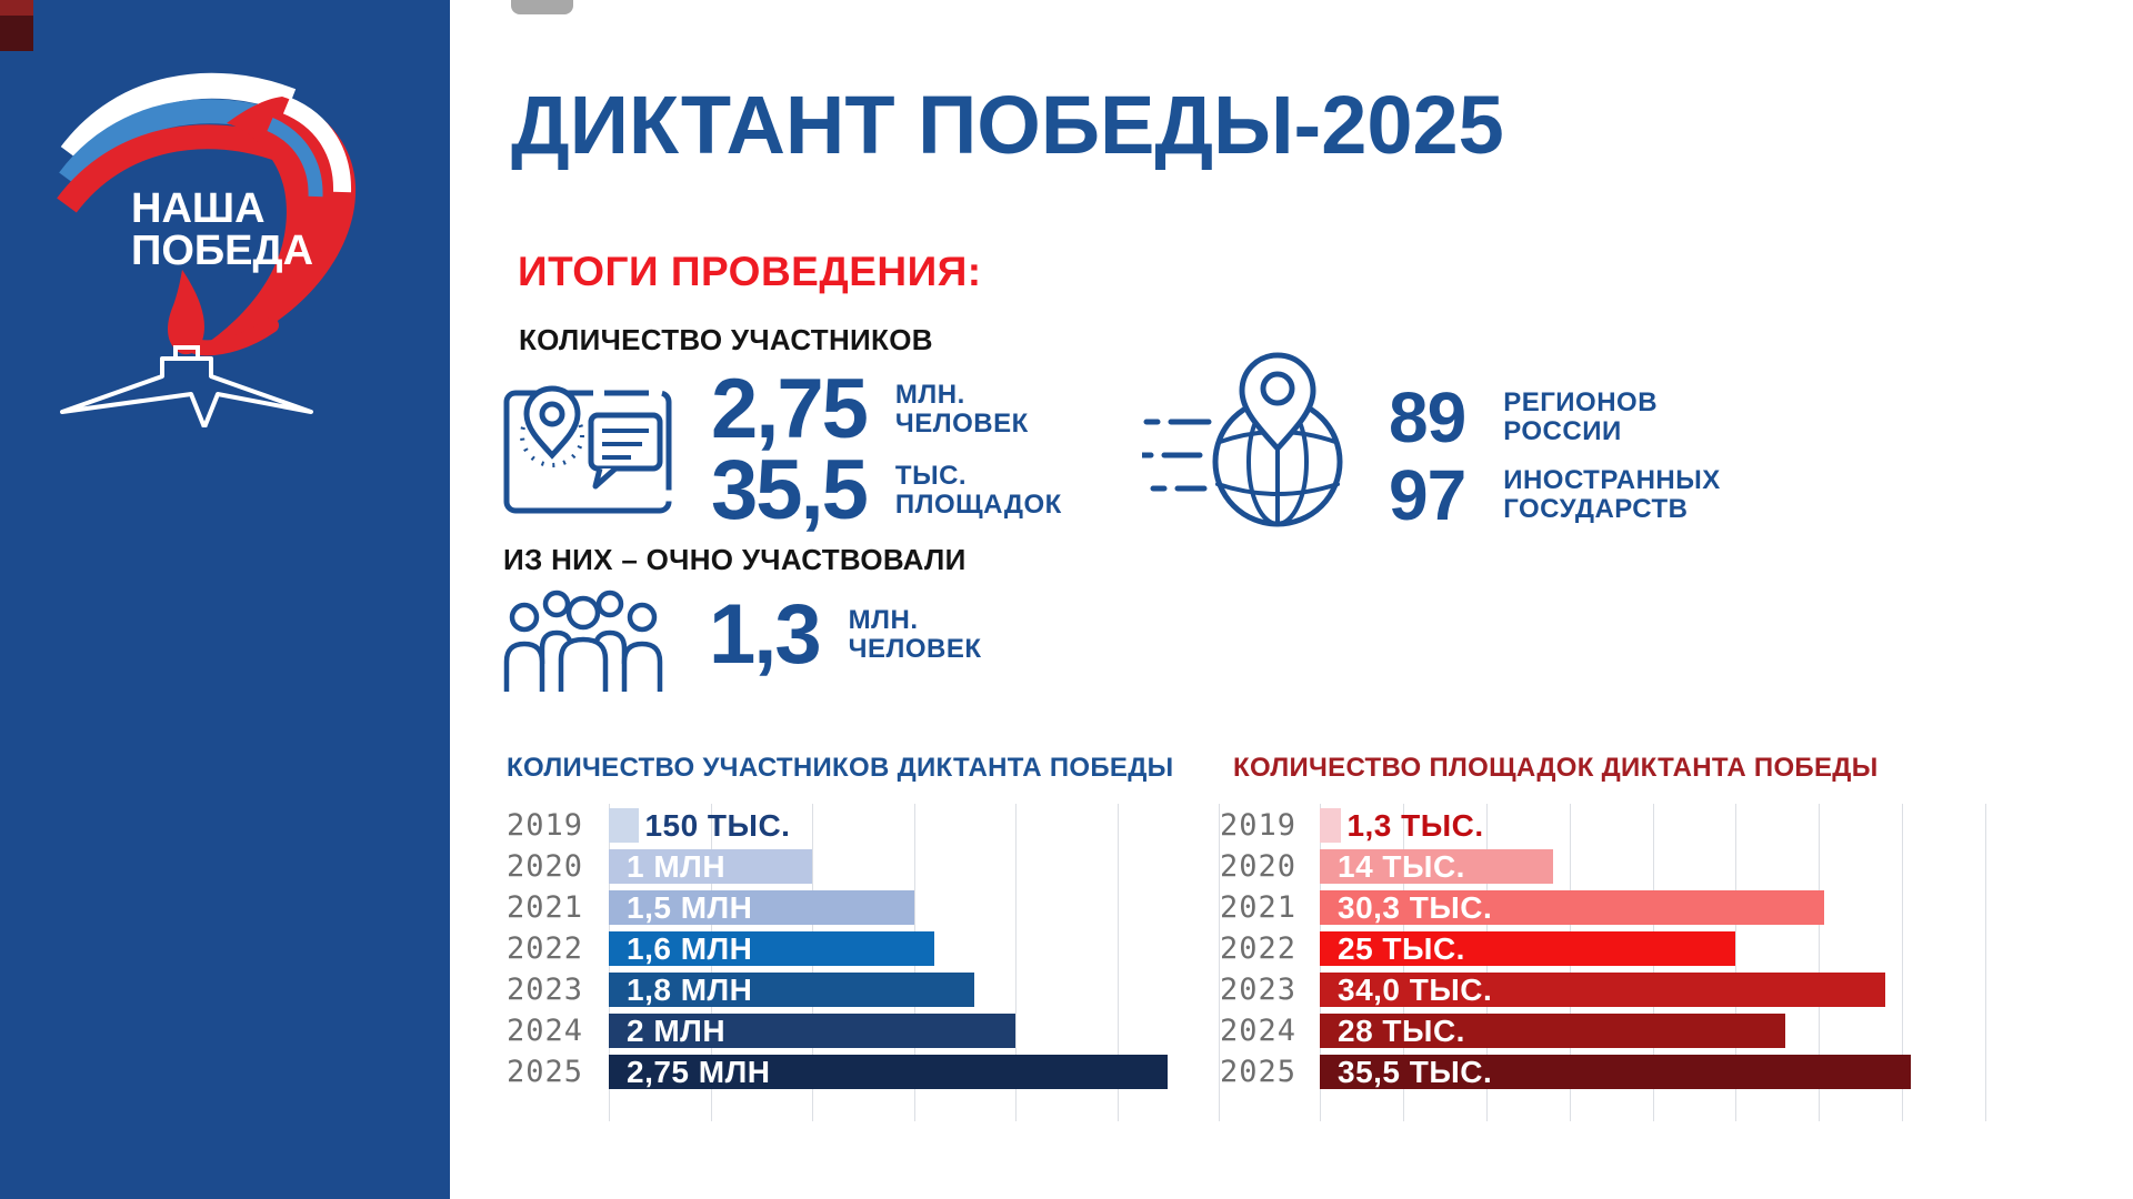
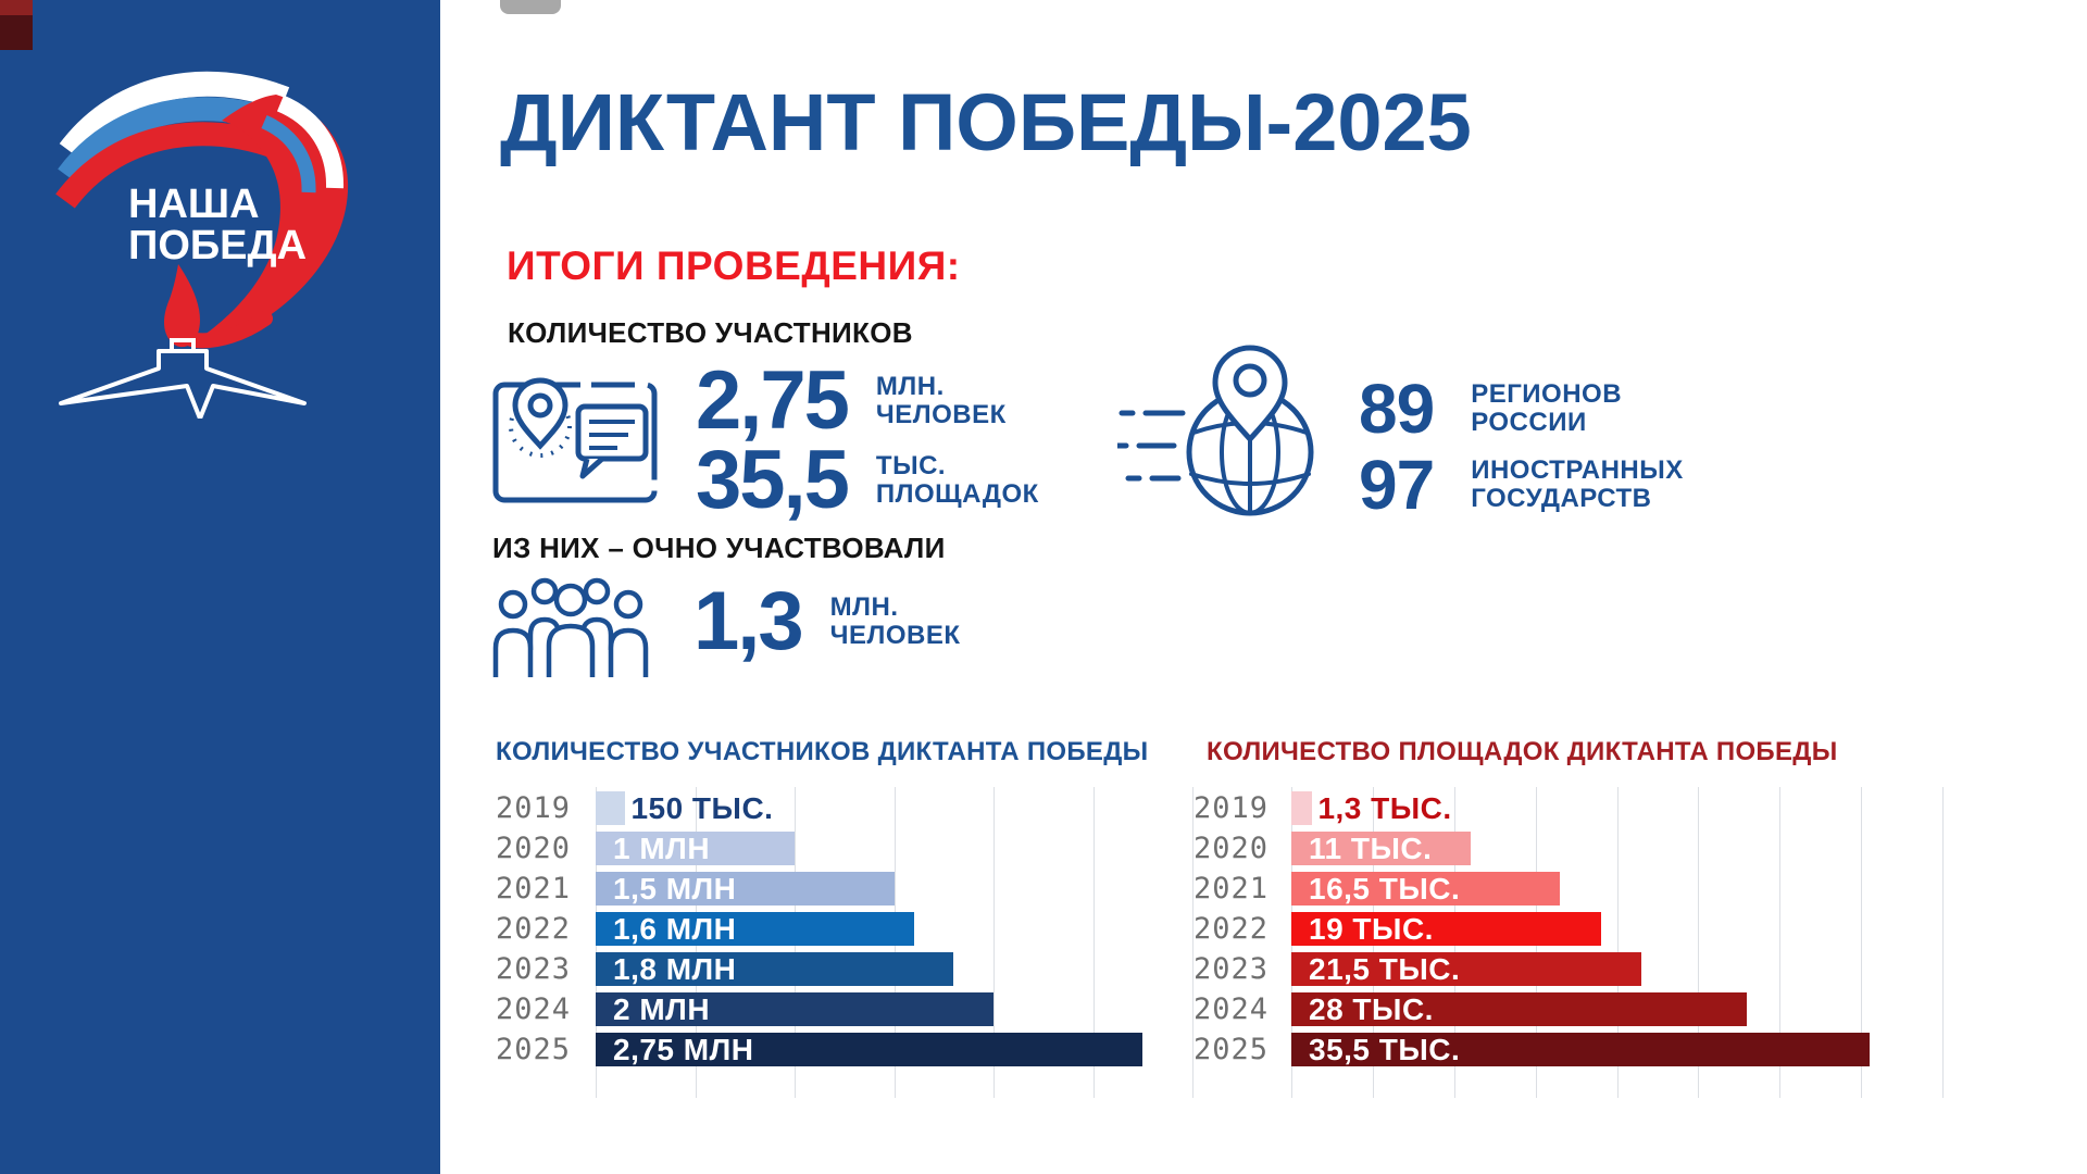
КОЛИЧЕСТВО ПЛОЩАДОК ДИКТАНТА ПОБЕДЫ/2020: 14 -> 11
КОЛИЧЕСТВО ПЛОЩАДОК ДИКТАНТА ПОБЕДЫ/2021: 30,3 -> 16,5
КОЛИЧЕСТВО ПЛОЩАДОК ДИКТАНТА ПОБЕДЫ/2022: 25 -> 19
КОЛИЧЕСТВО ПЛОЩАДОК ДИКТАНТА ПОБЕДЫ/2023: 34,0 -> 21,5
